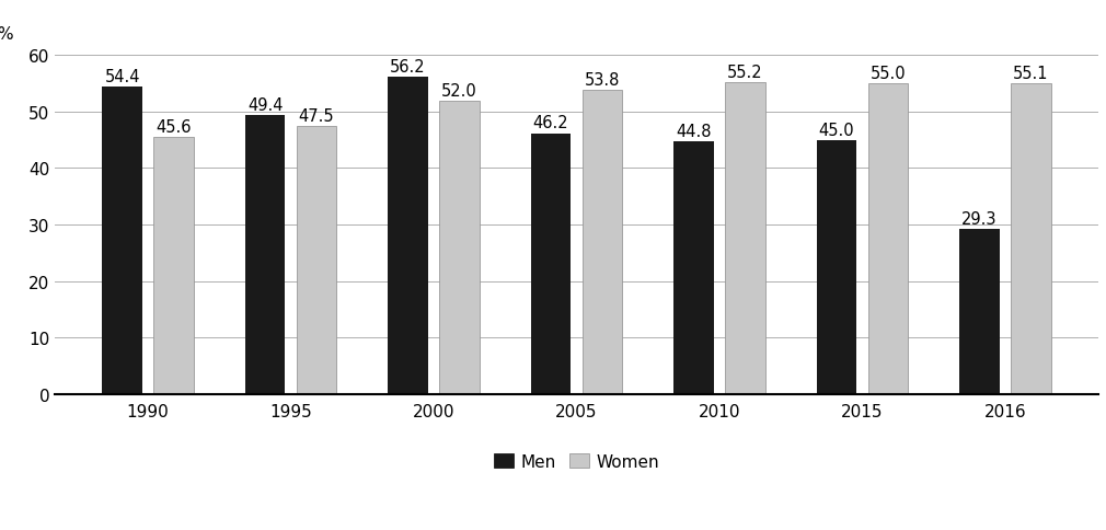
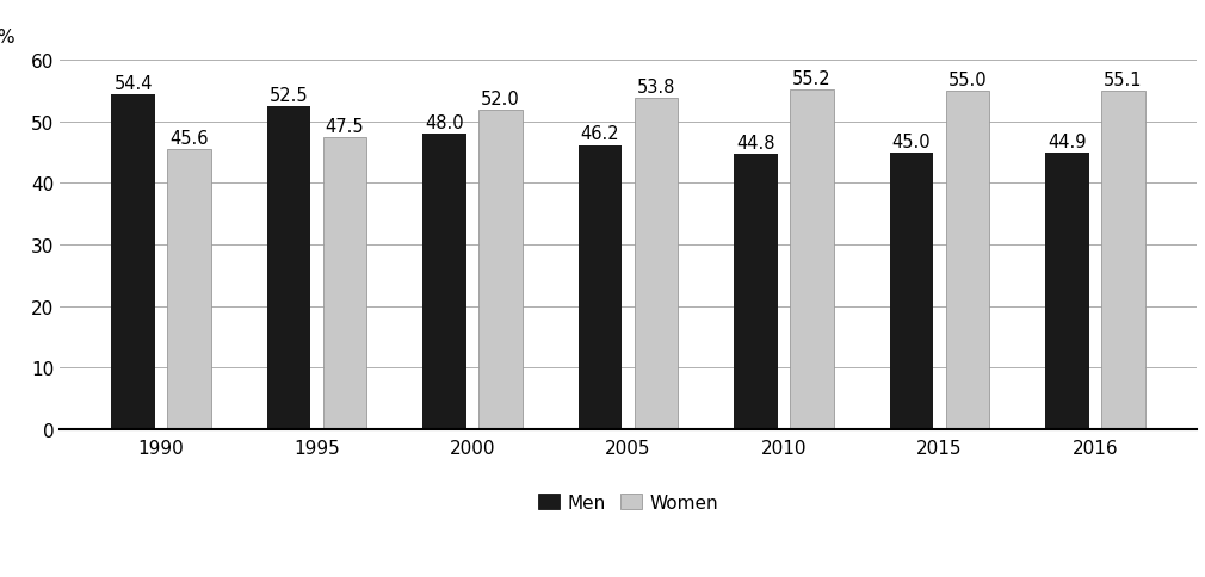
Men/1995: 49.4 -> 52.5
Men/2000: 56.2 -> 48.0
Men/2016: 29.3 -> 44.9
